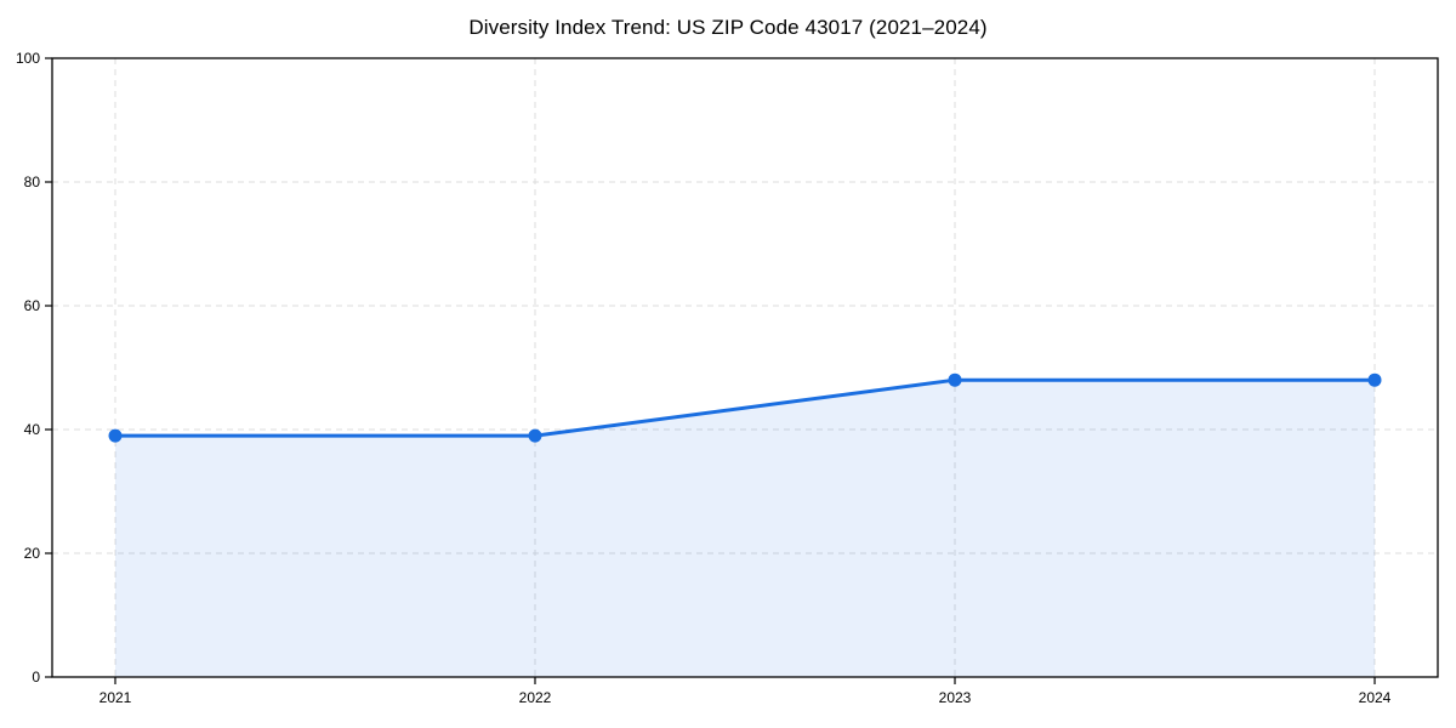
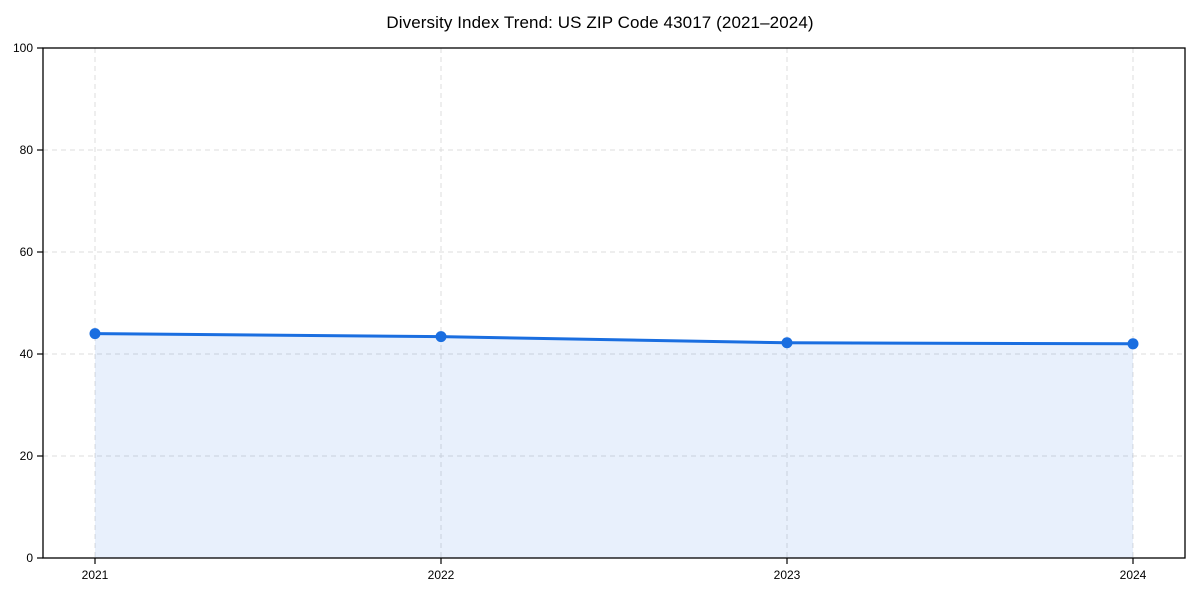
2021: 39 -> 44
2022: 39 -> 43
2023: 48 -> 42
2024: 48 -> 42
